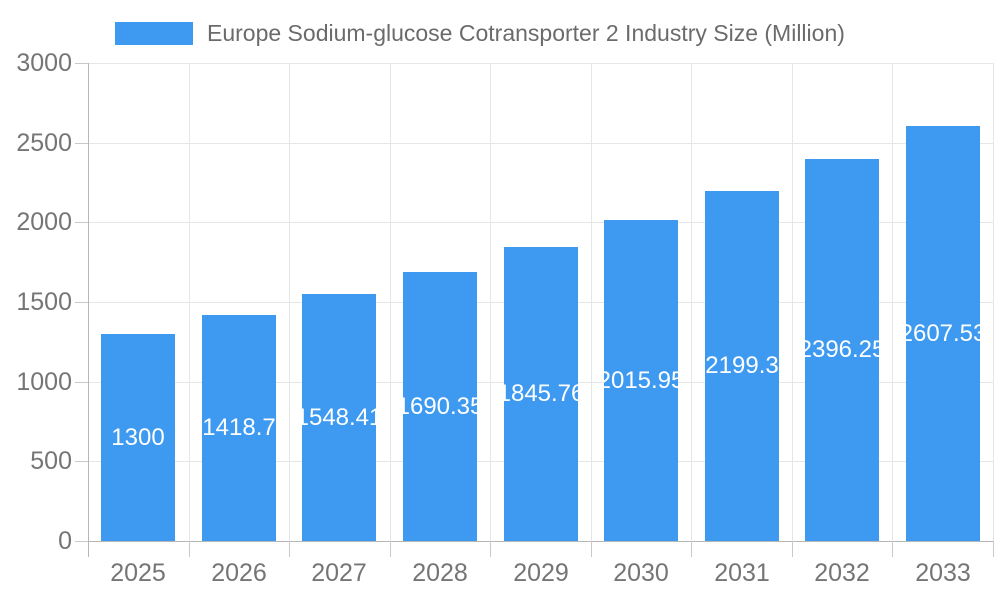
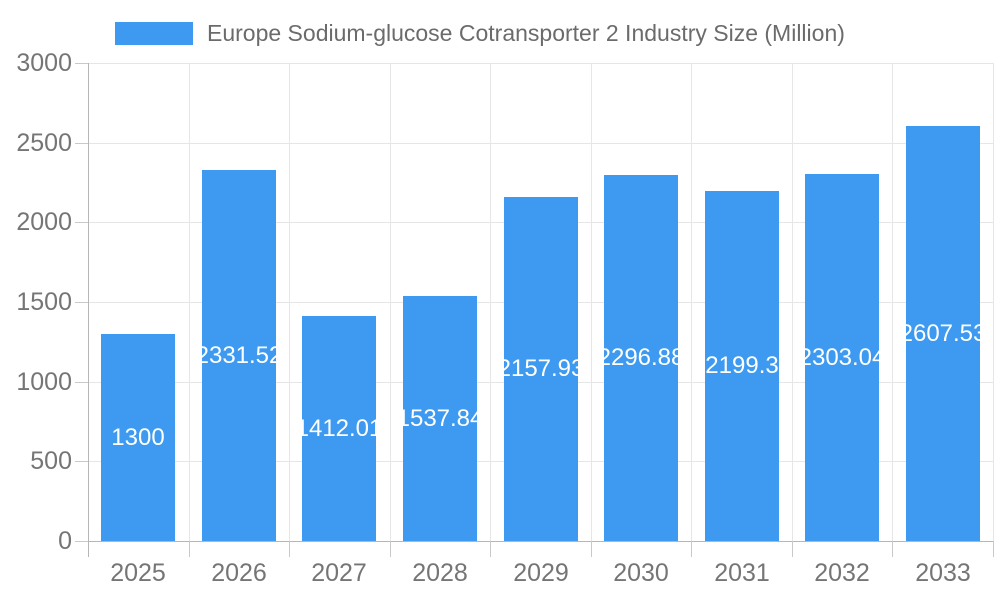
2026: 1418.7 -> 2331.52
2027: 1548.41 -> 1412.01
2028: 1690.35 -> 1537.84
2029: 1845.76 -> 2157.93
2030: 2015.95 -> 2296.88
2032: 2396.25 -> 2303.04
